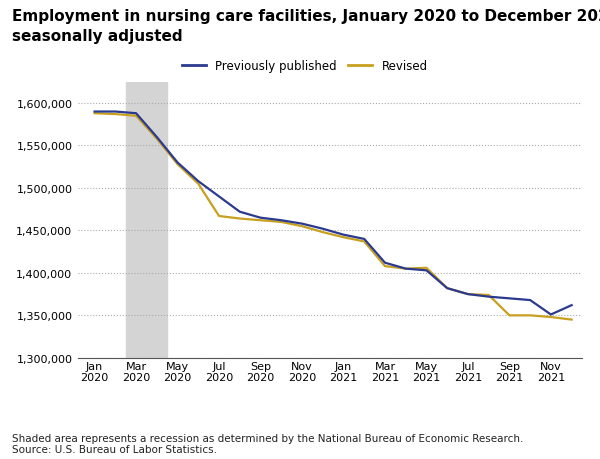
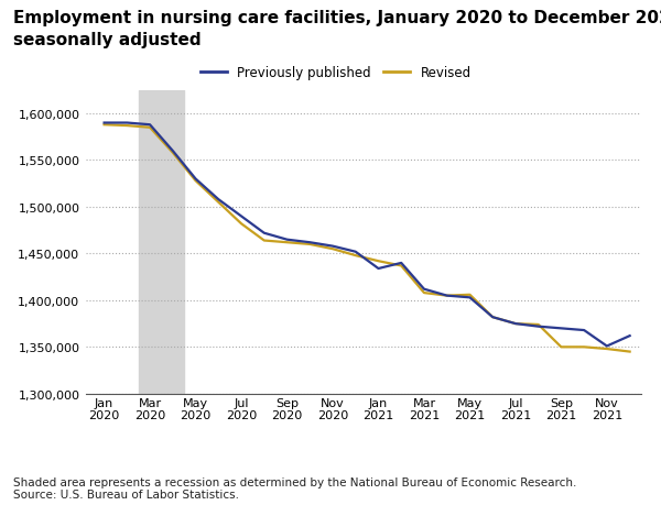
Revised/Jul 2020: 1,467,000 -> 1,482,000
Previously published/Jan 2021: 1,445,000 -> 1,434,000
